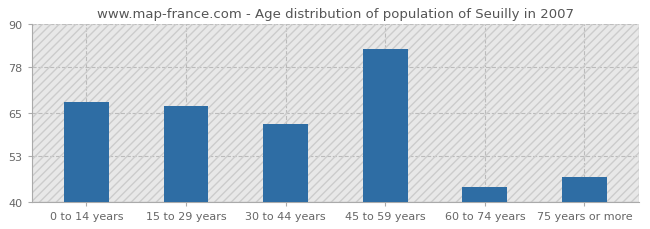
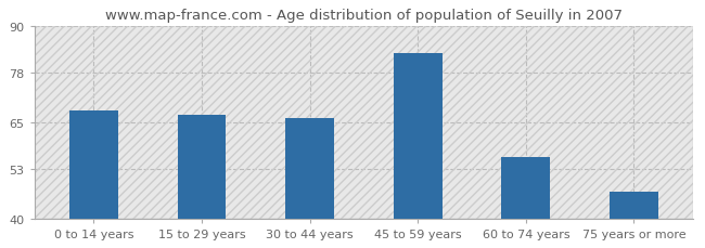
30 to 44 years: 62 -> 66
60 to 74 years: 44 -> 56
